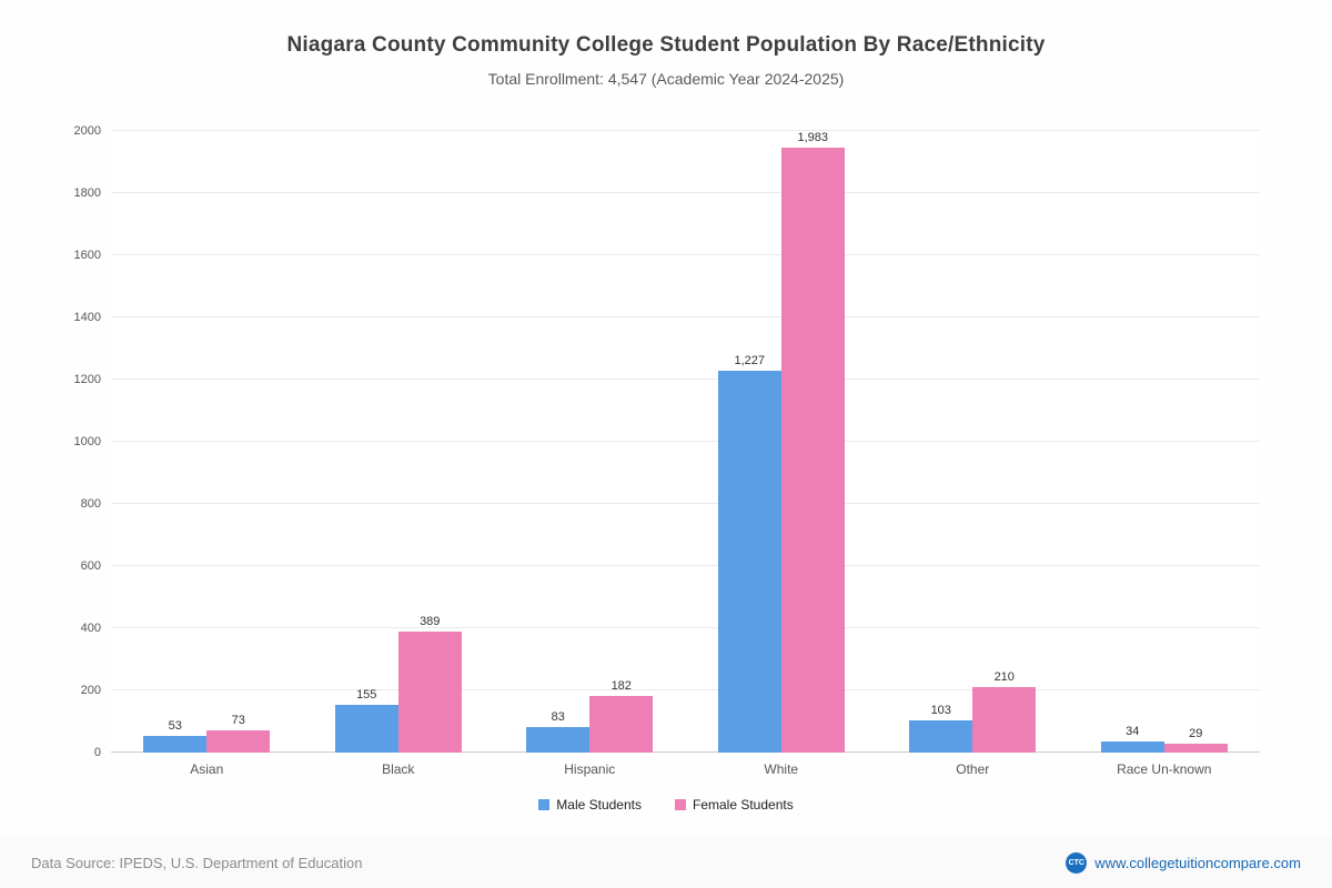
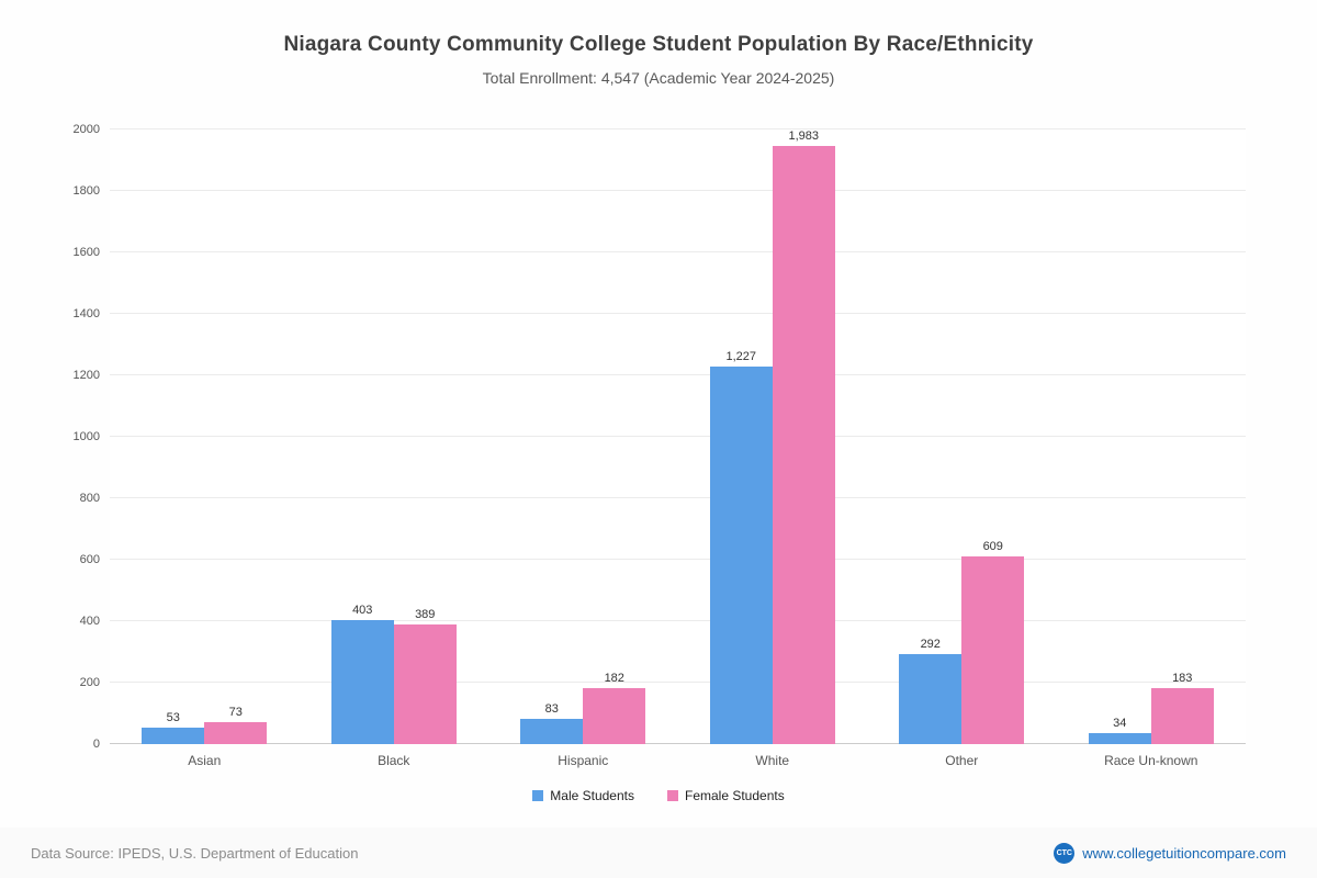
Male Students/Black: 155 -> 403
Male Students/Other: 103 -> 292
Female Students/Other: 210 -> 609
Female Students/Race Un-known: 29 -> 183
